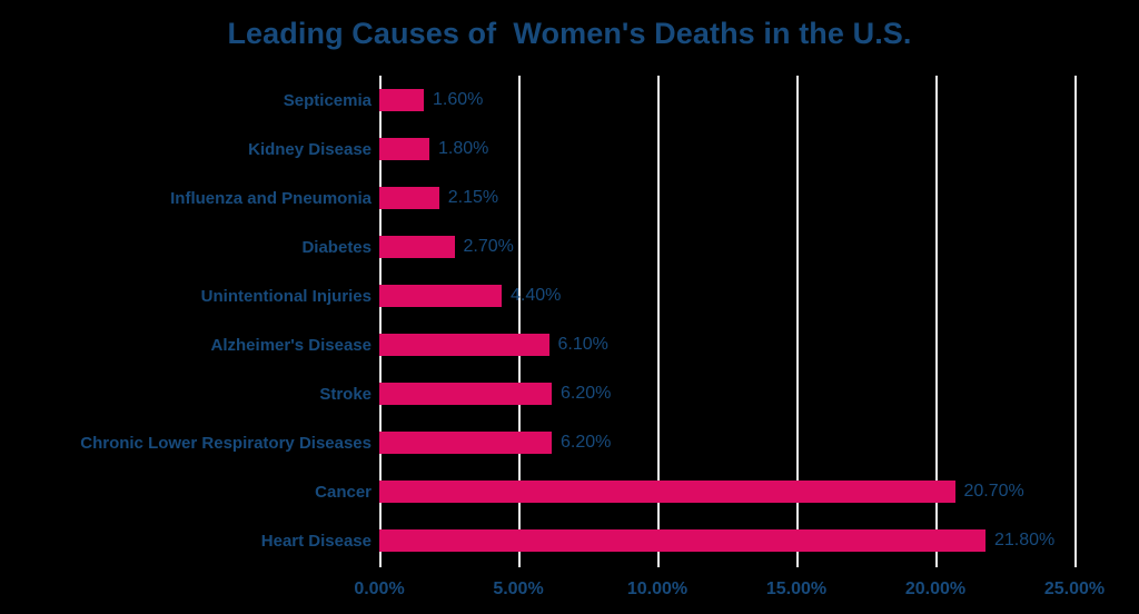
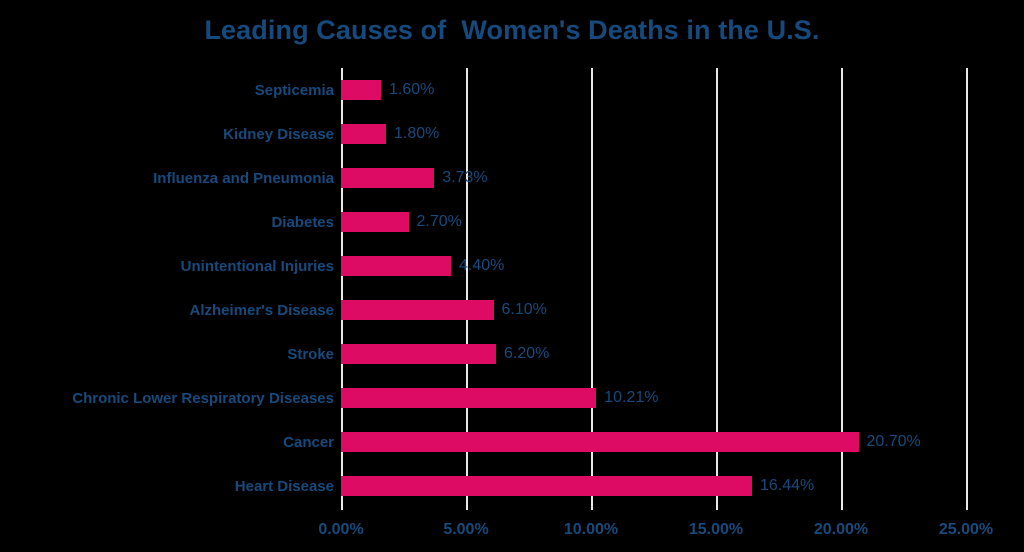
Influenza and Pneumonia: 2.15% -> 3.73%
Chronic Lower Respiratory Diseases: 6.20% -> 10.21%
Heart Disease: 21.80% -> 16.44%
